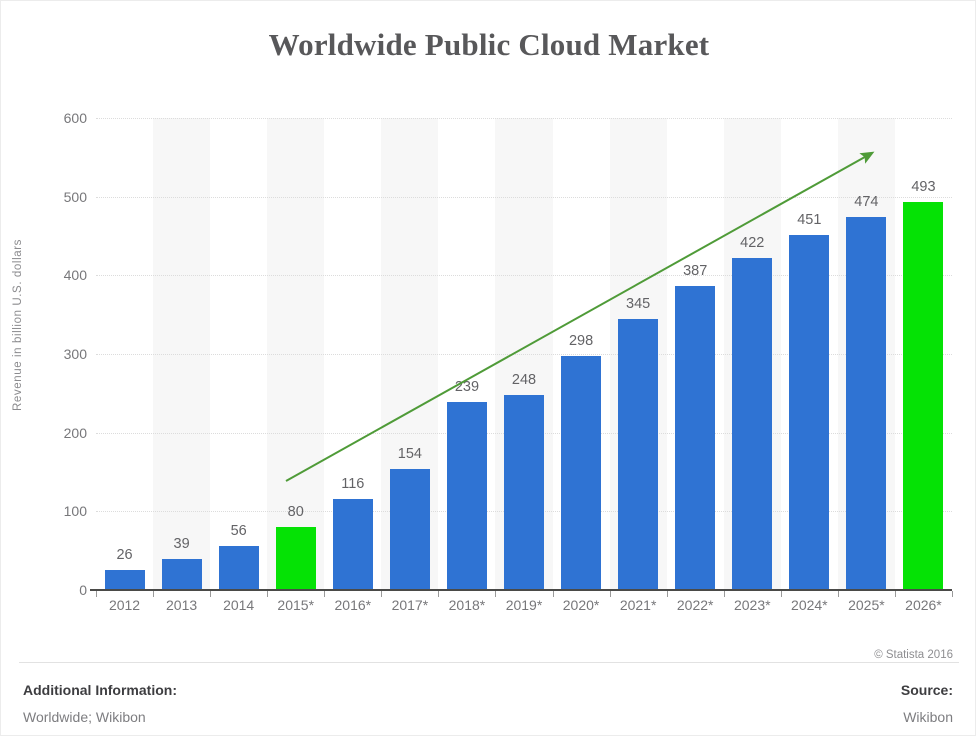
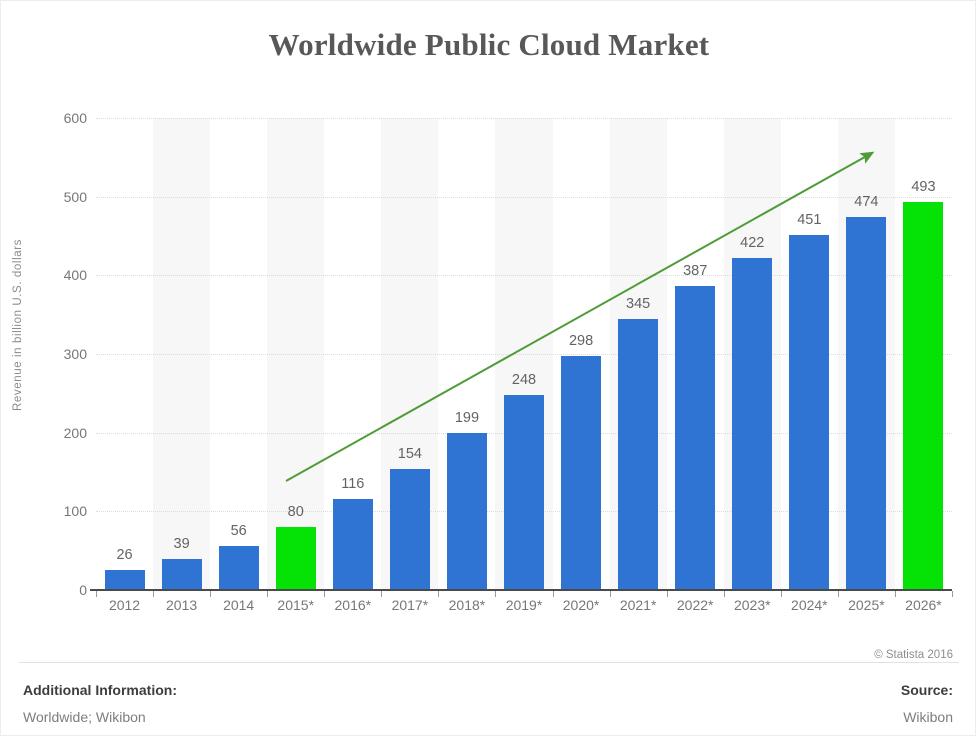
2018*: 239 -> 199
